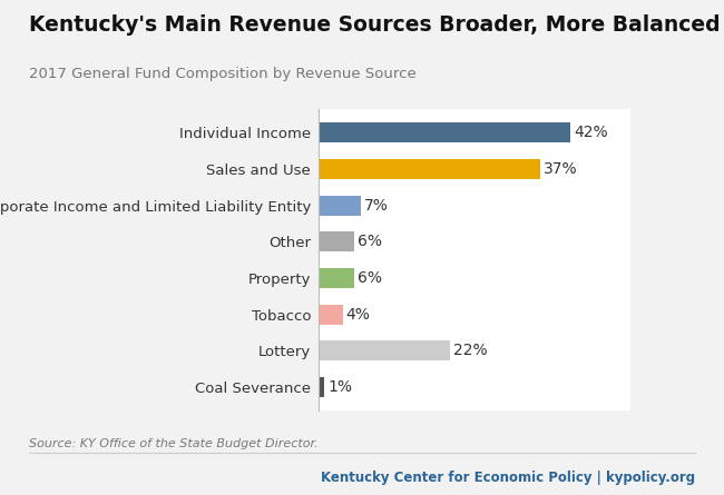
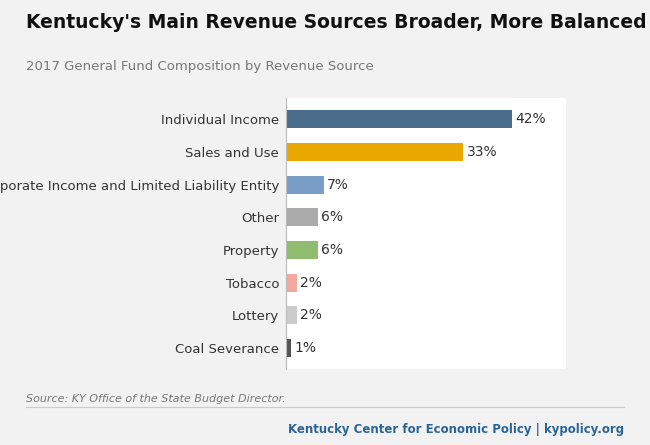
Sales and Use: 37% -> 33%
Tobacco: 4% -> 2%
Lottery: 22% -> 2%
